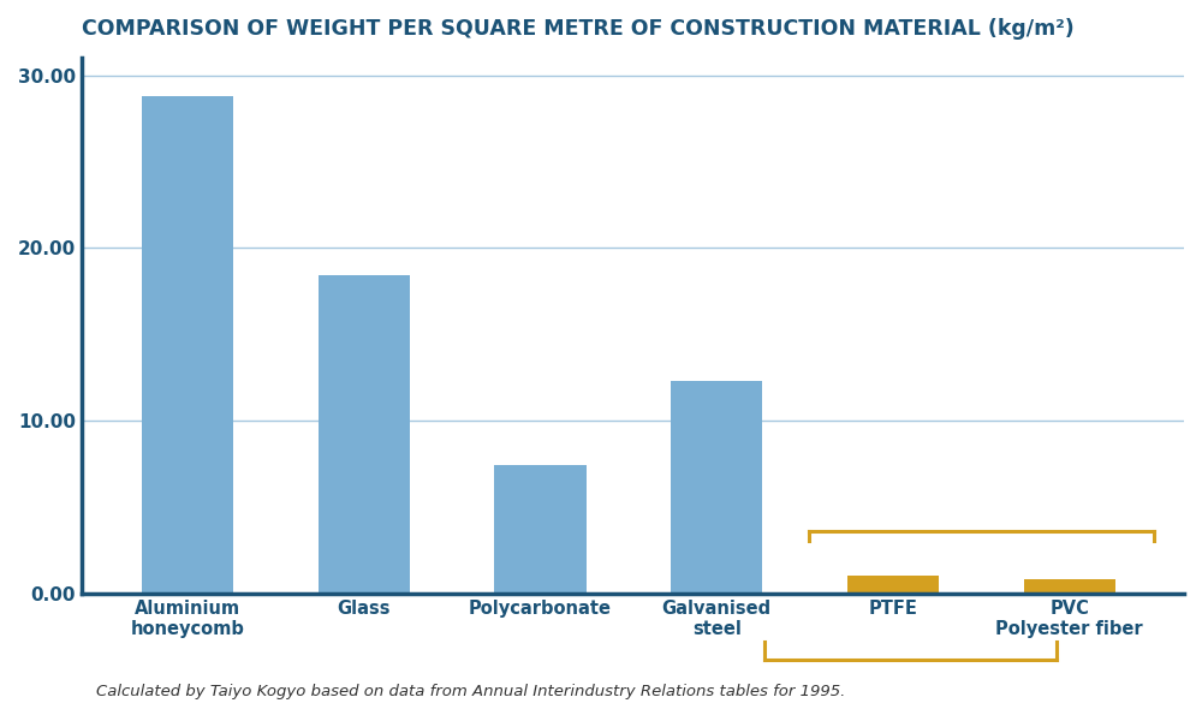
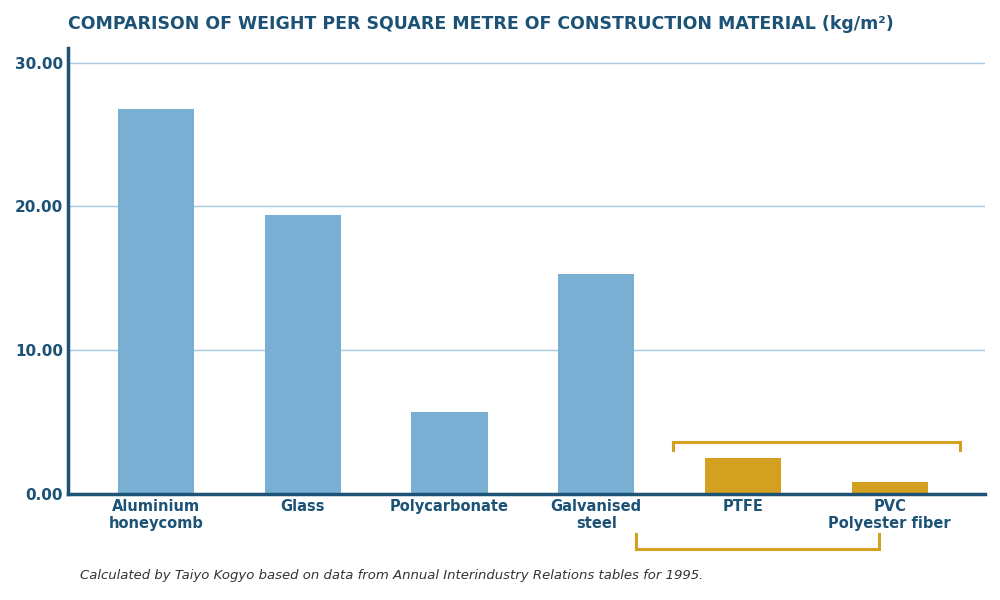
Aluminium honeycomb: 28.8 -> 26.8
Glass: 18.4 -> 19.4
Polycarbonate: 7.4 -> 5.7
Galvanised steel: 12.3 -> 15.3
PTFE: 1.0 -> 2.5
